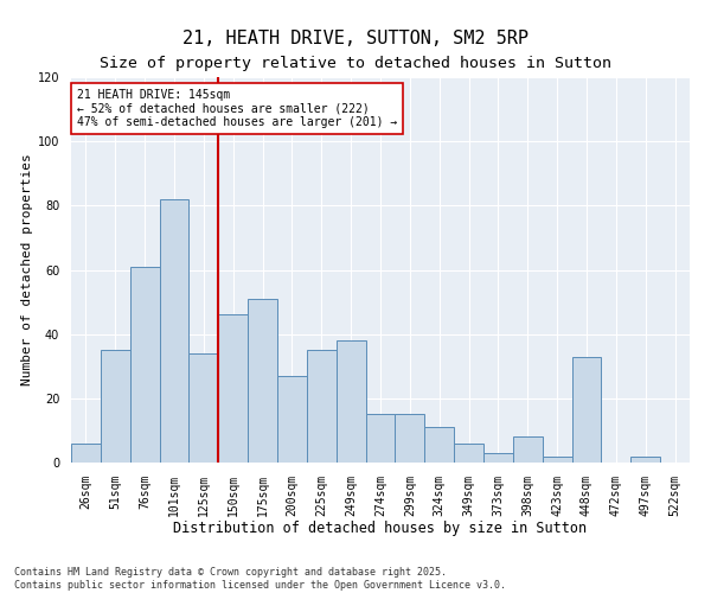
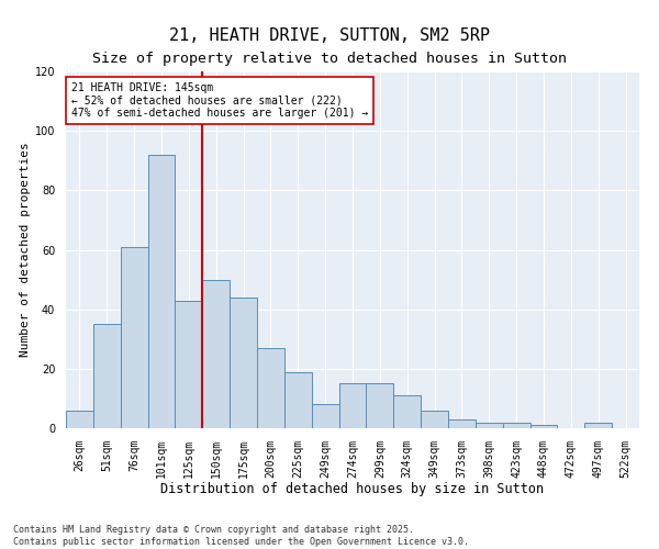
101sqm: 82 -> 92
125sqm: 34 -> 43
150sqm: 46 -> 50
175sqm: 51 -> 44
225sqm: 35 -> 19
249sqm: 38 -> 8
398sqm: 8 -> 2
448sqm: 33 -> 1
